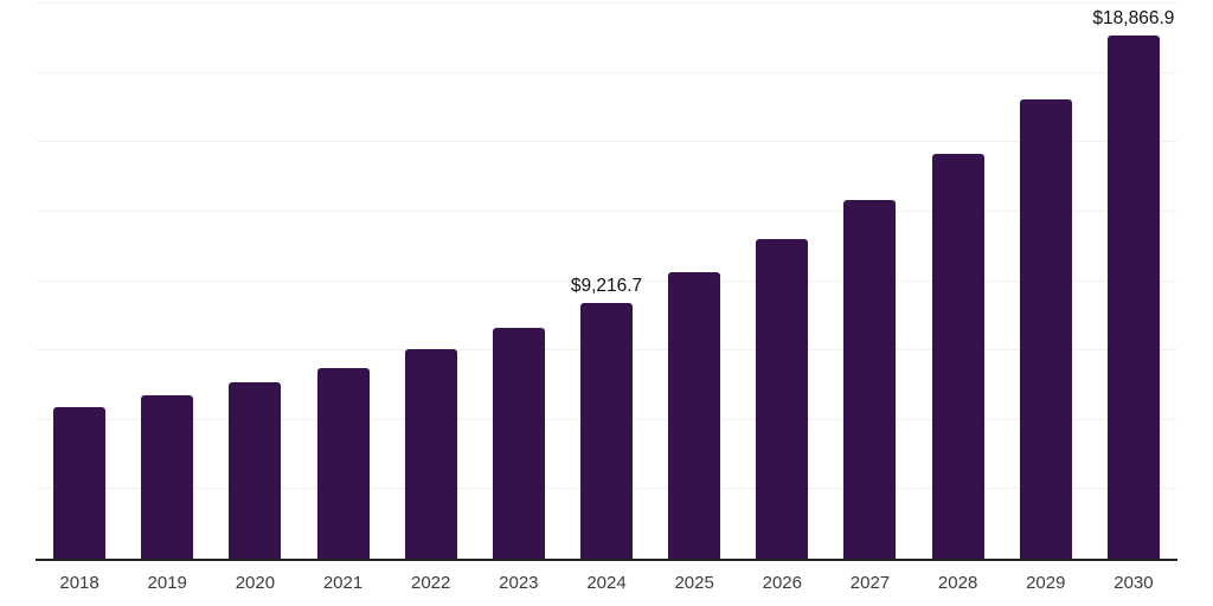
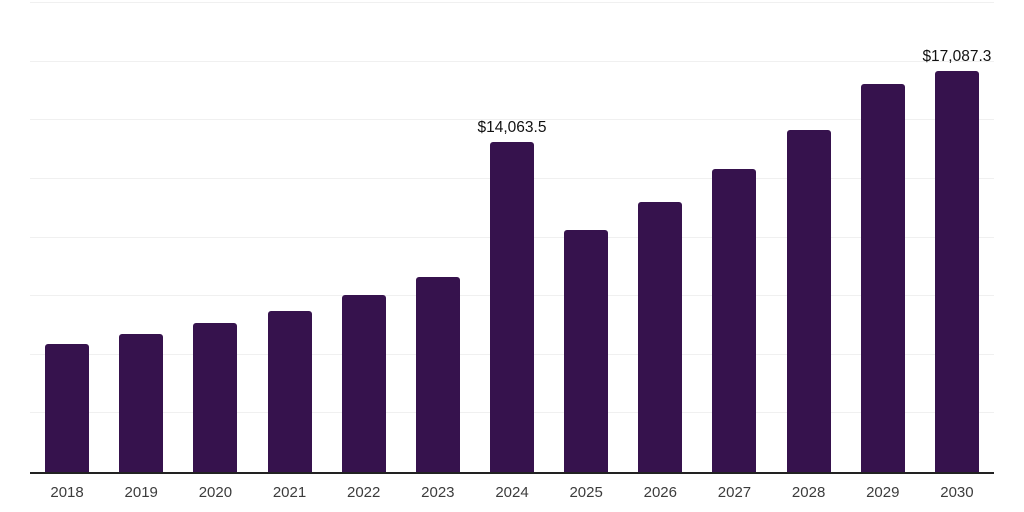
2024: $9,216.7 -> $14,063.5
2030: $18,866.9 -> $17,087.3
